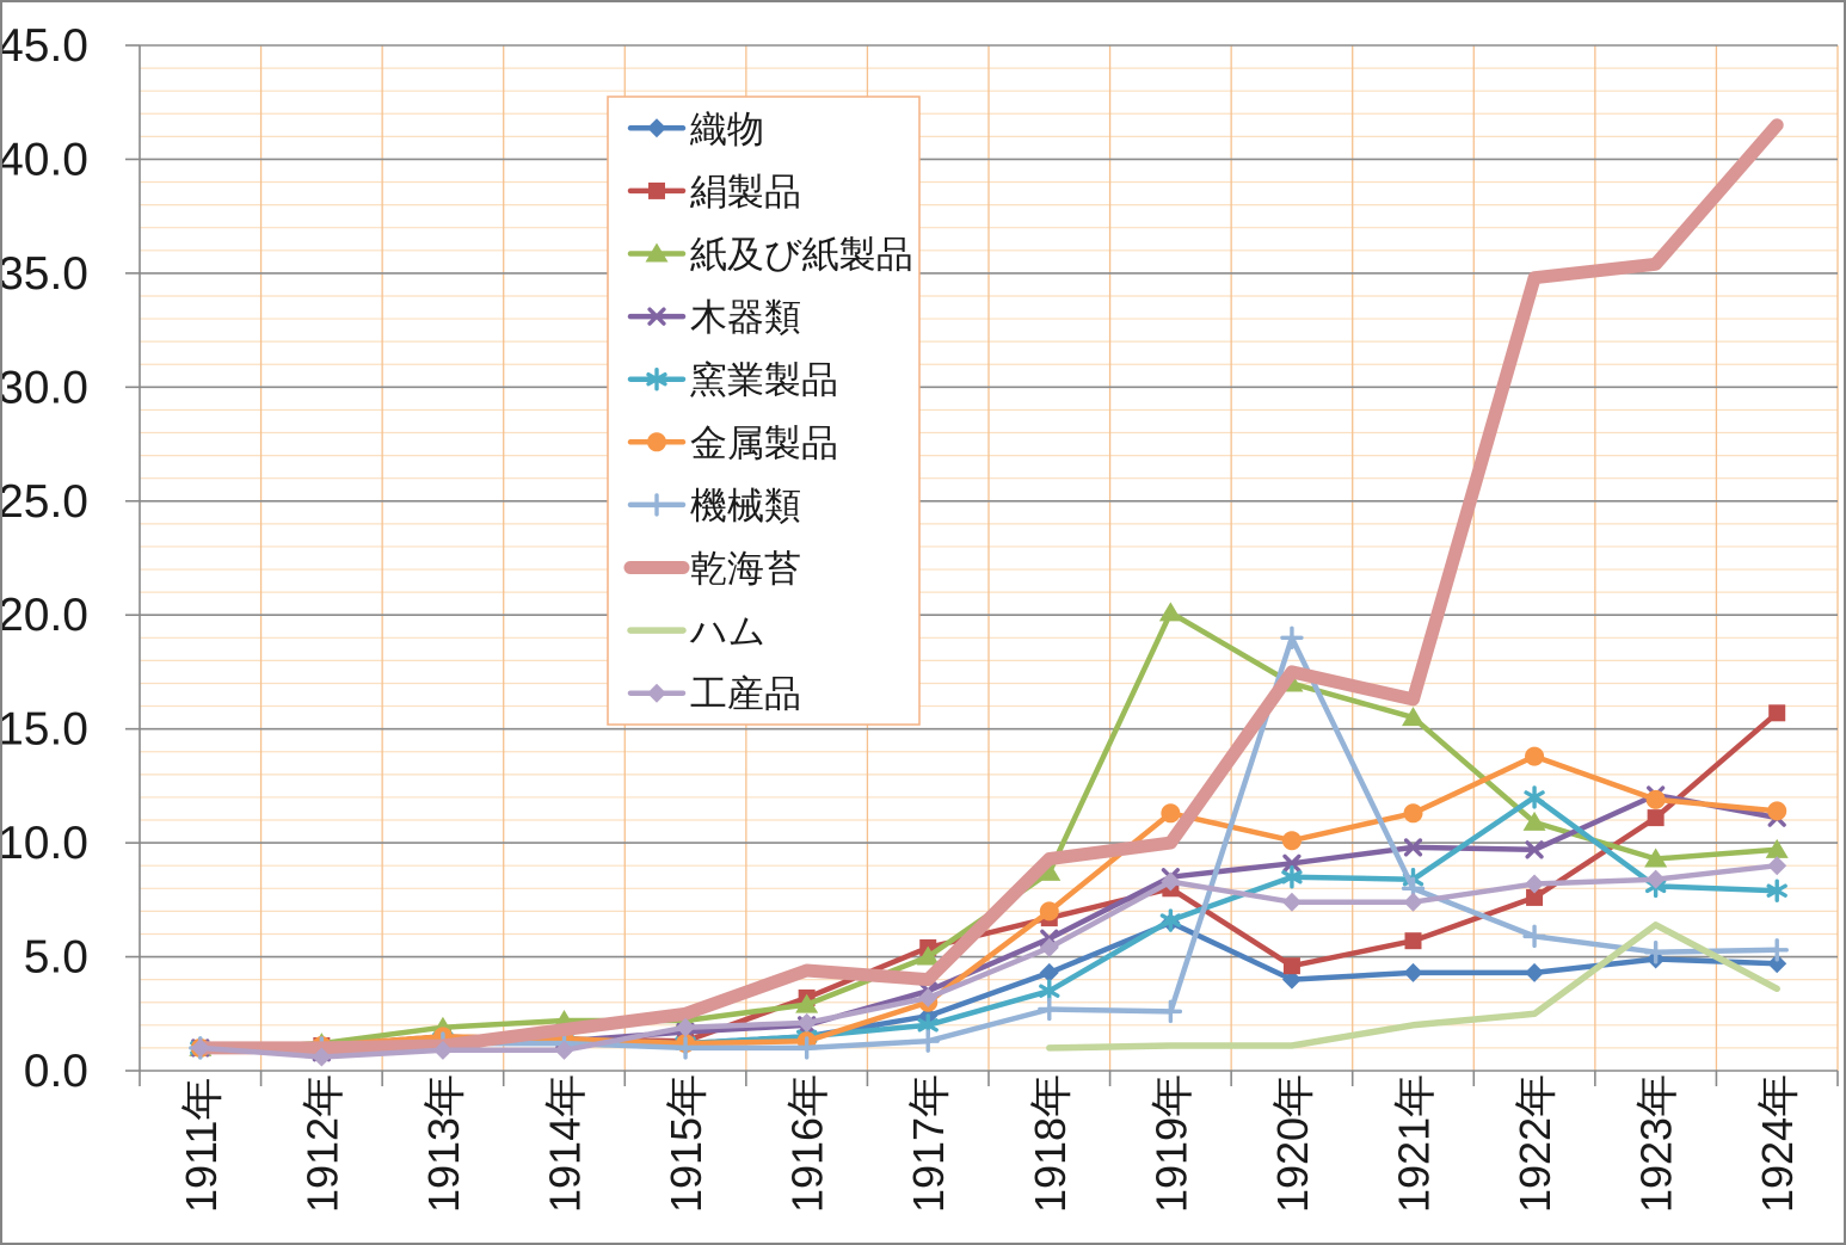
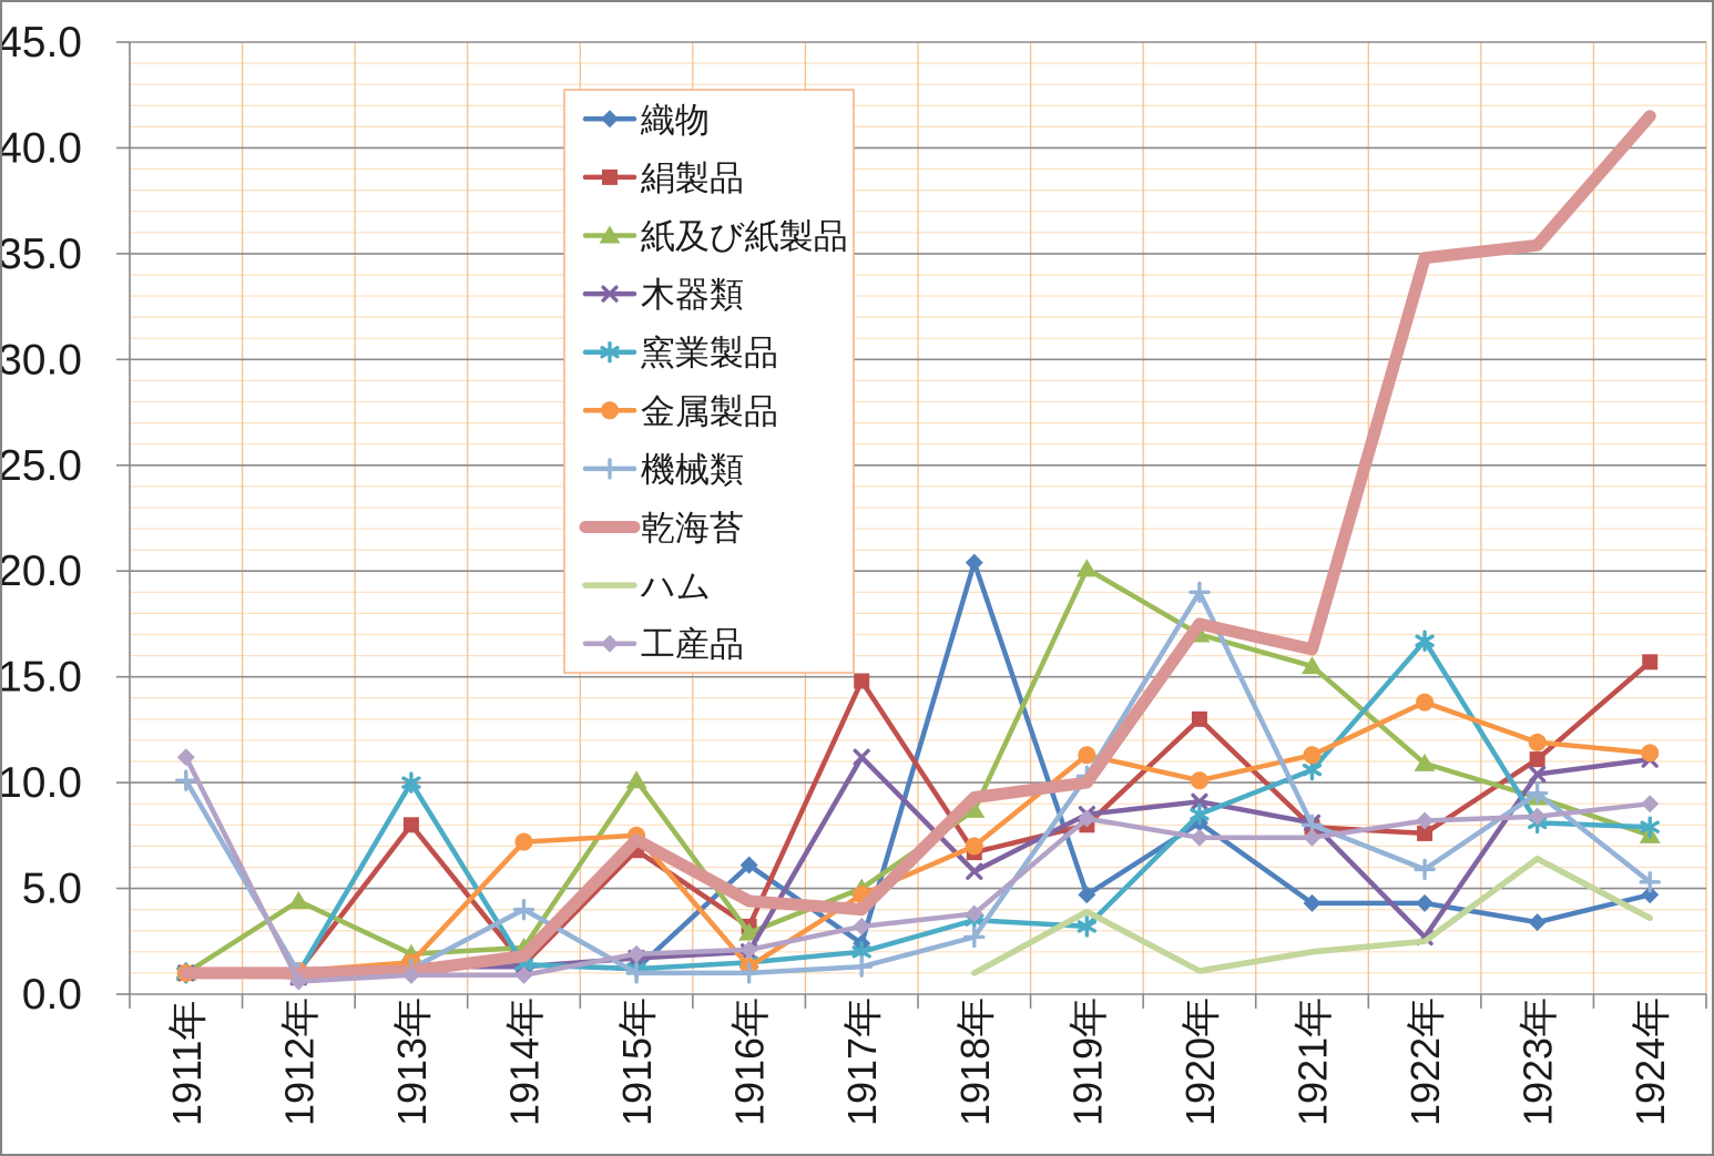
機械類/1911年: 1.0 -> 10.1
工産品/1911年: 1.0 -> 11.2
紙及び紙製品/1912年: 1.2 -> 4.4
絹製品/1913年: 1.5 -> 8.0
窯業製品/1913年: 1.4 -> 10.0
金属製品/1914年: 1.4 -> 7.2
機械類/1914年: 1.2 -> 4.0
絹製品/1915年: 1.3 -> 6.8
紙及び紙製品/1915年: 2.2 -> 10.1
金属製品/1915年: 1.2 -> 7.5
乾海苔/1915年: 2.5 -> 7.3
織物/1916年: 1.5 -> 6.1
絹製品/1917年: 5.4 -> 14.8
木器類/1917年: 3.5 -> 11.2
金属製品/1917年: 3.0 -> 4.7
織物/1918年: 4.3 -> 20.4
工産品/1918年: 5.4 -> 3.8
織物/1919年: 6.5 -> 4.7
窯業製品/1919年: 6.6 -> 3.2
機械類/1919年: 2.6 -> 10.3
ハム/1919年: 1.1 -> 3.9
織物/1920年: 4.0 -> 8.1
絹製品/1920年: 4.6 -> 13.0
絹製品/1921年: 5.7 -> 7.9
木器類/1921年: 9.8 -> 8.1
窯業製品/1921年: 8.4 -> 10.6
木器類/1922年: 9.7 -> 2.7
窯業製品/1922年: 12.0 -> 16.7
織物/1923年: 4.9 -> 3.4
木器類/1923年: 12.1 -> 10.4
機械類/1923年: 5.2 -> 9.5
紙及び紙製品/1924年: 9.7 -> 7.5
